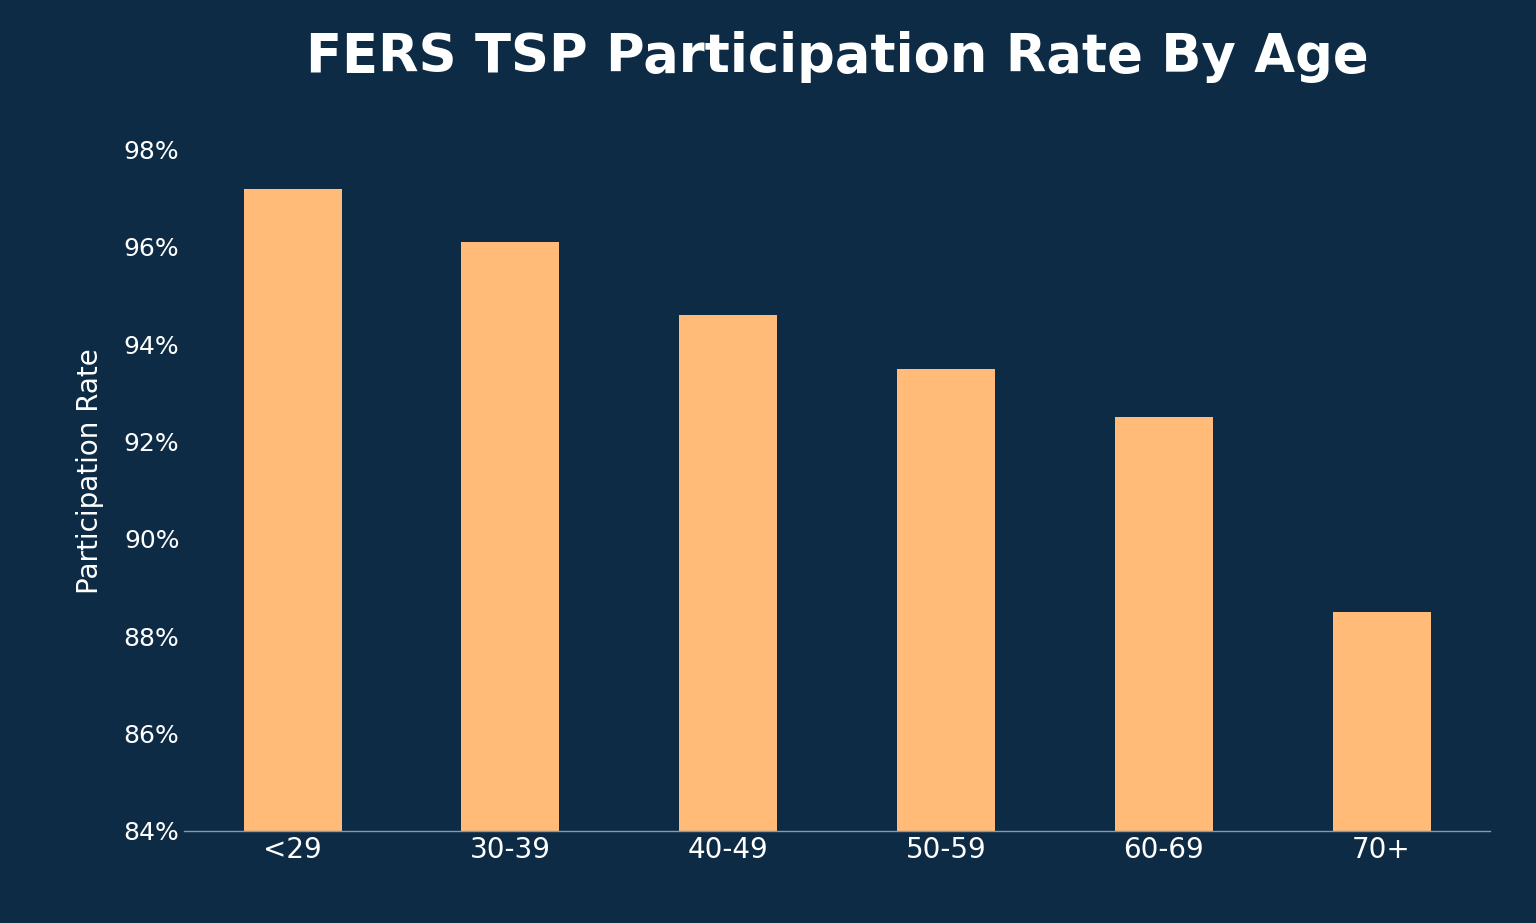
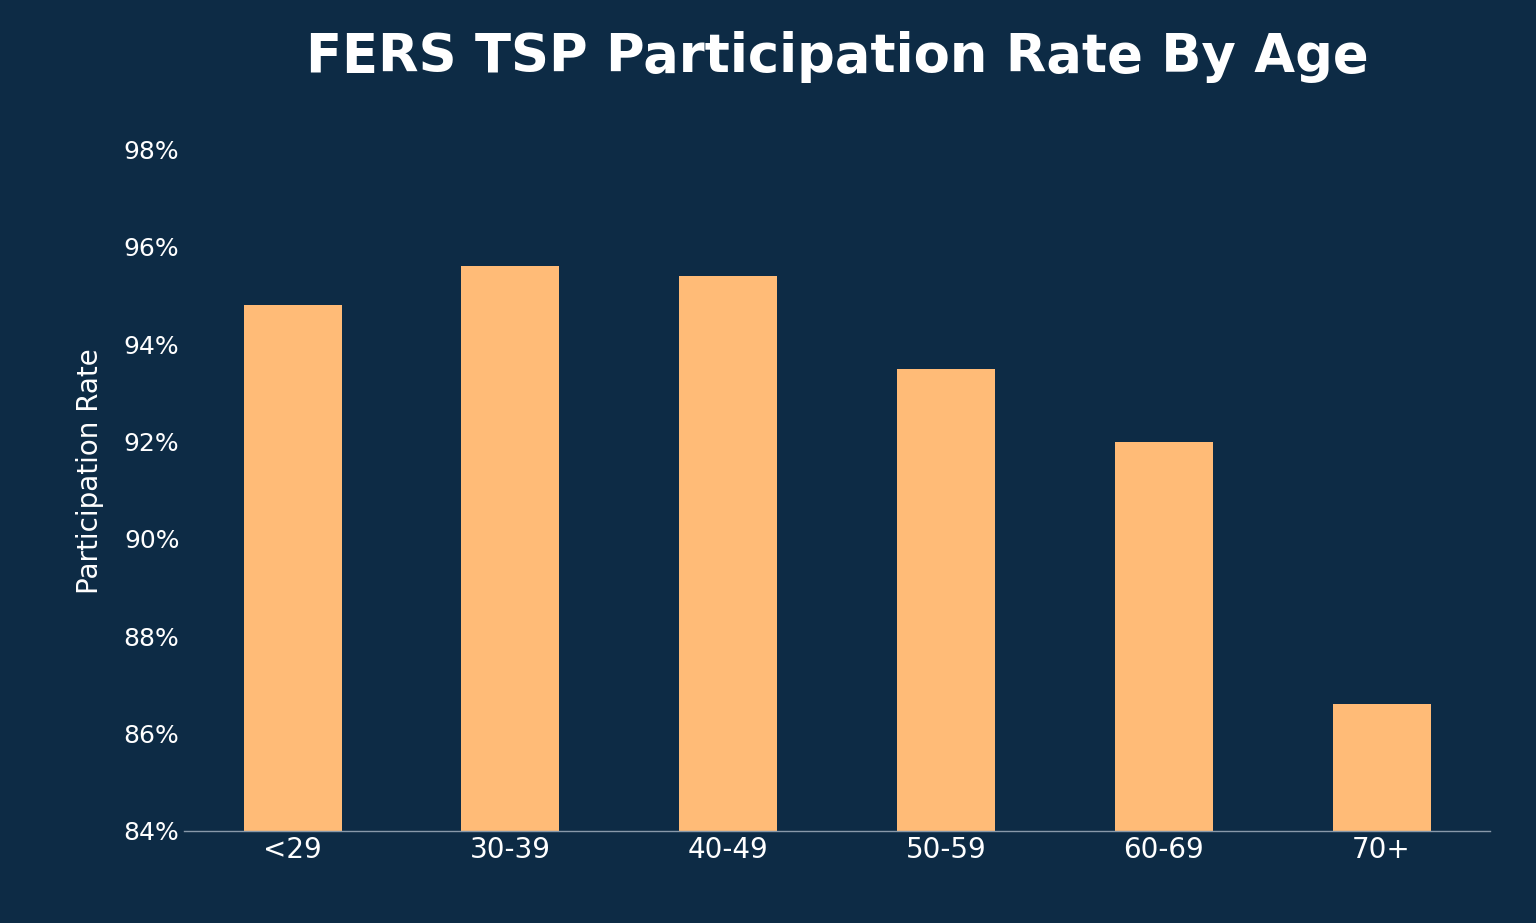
<29: 97.2% -> 94.8%
30-39: 96.1% -> 95.6%
40-49: 94.6% -> 95.4%
60-69: 92.5% -> 92.0%
70+: 88.5% -> 86.6%
